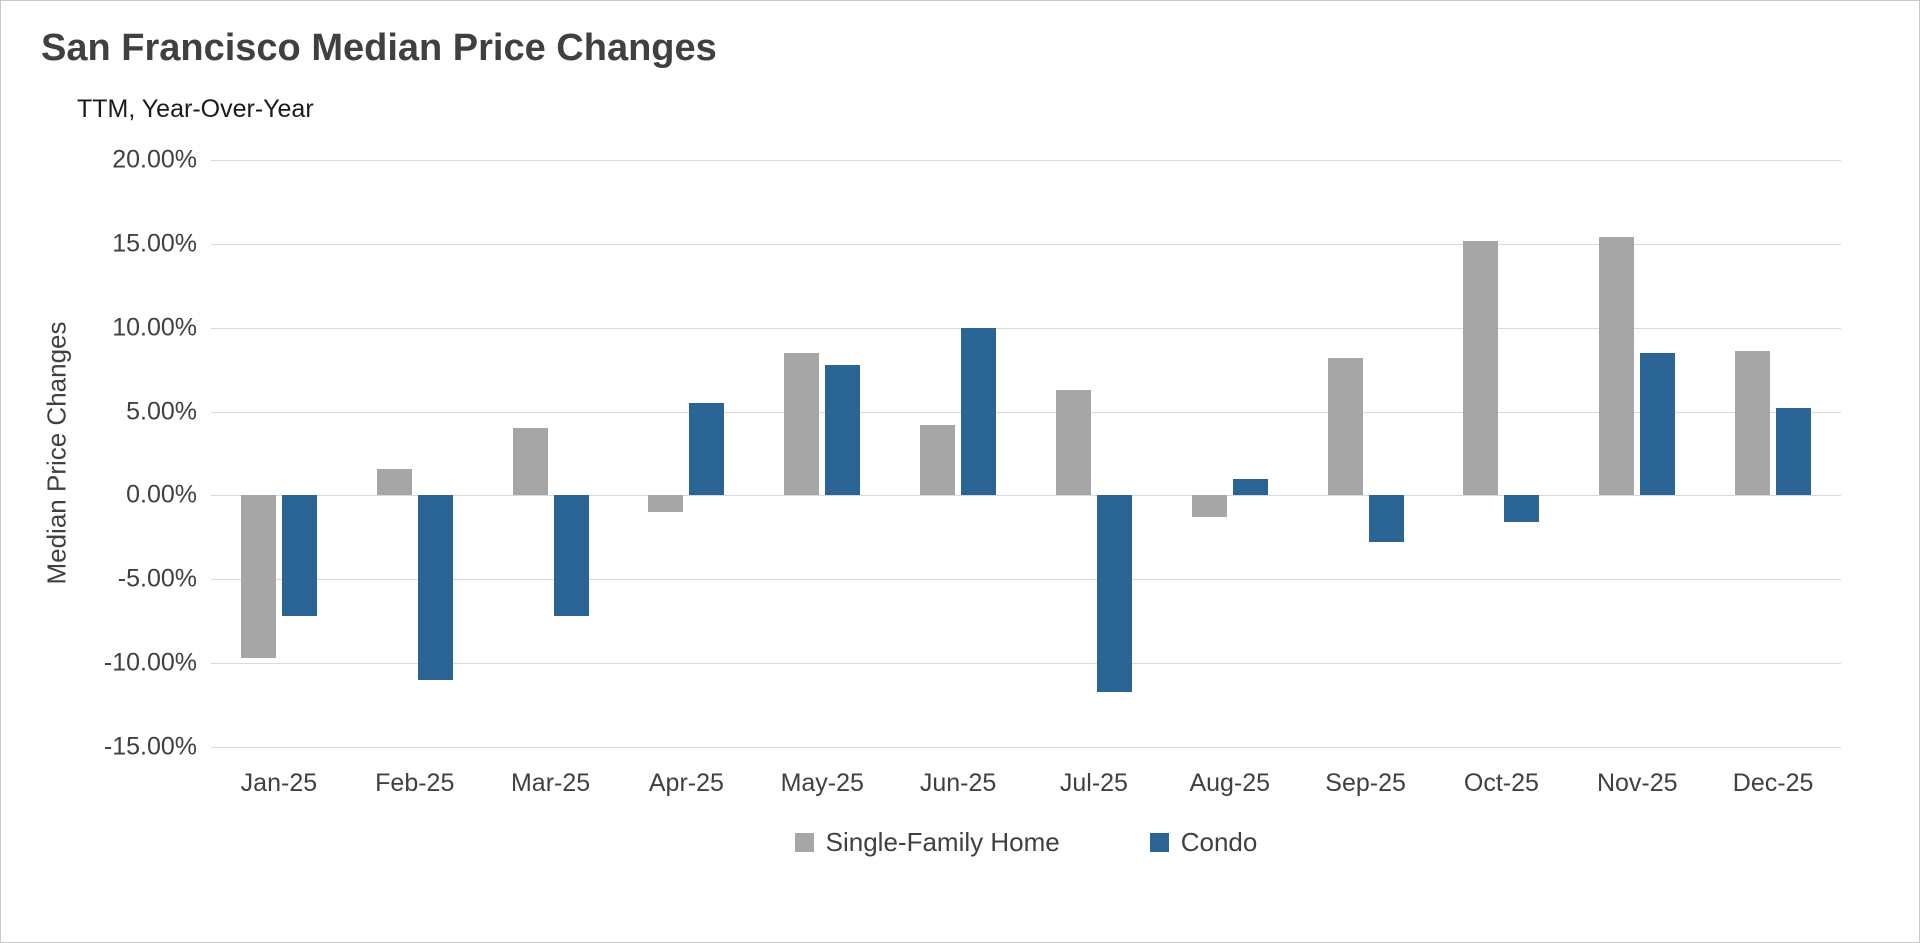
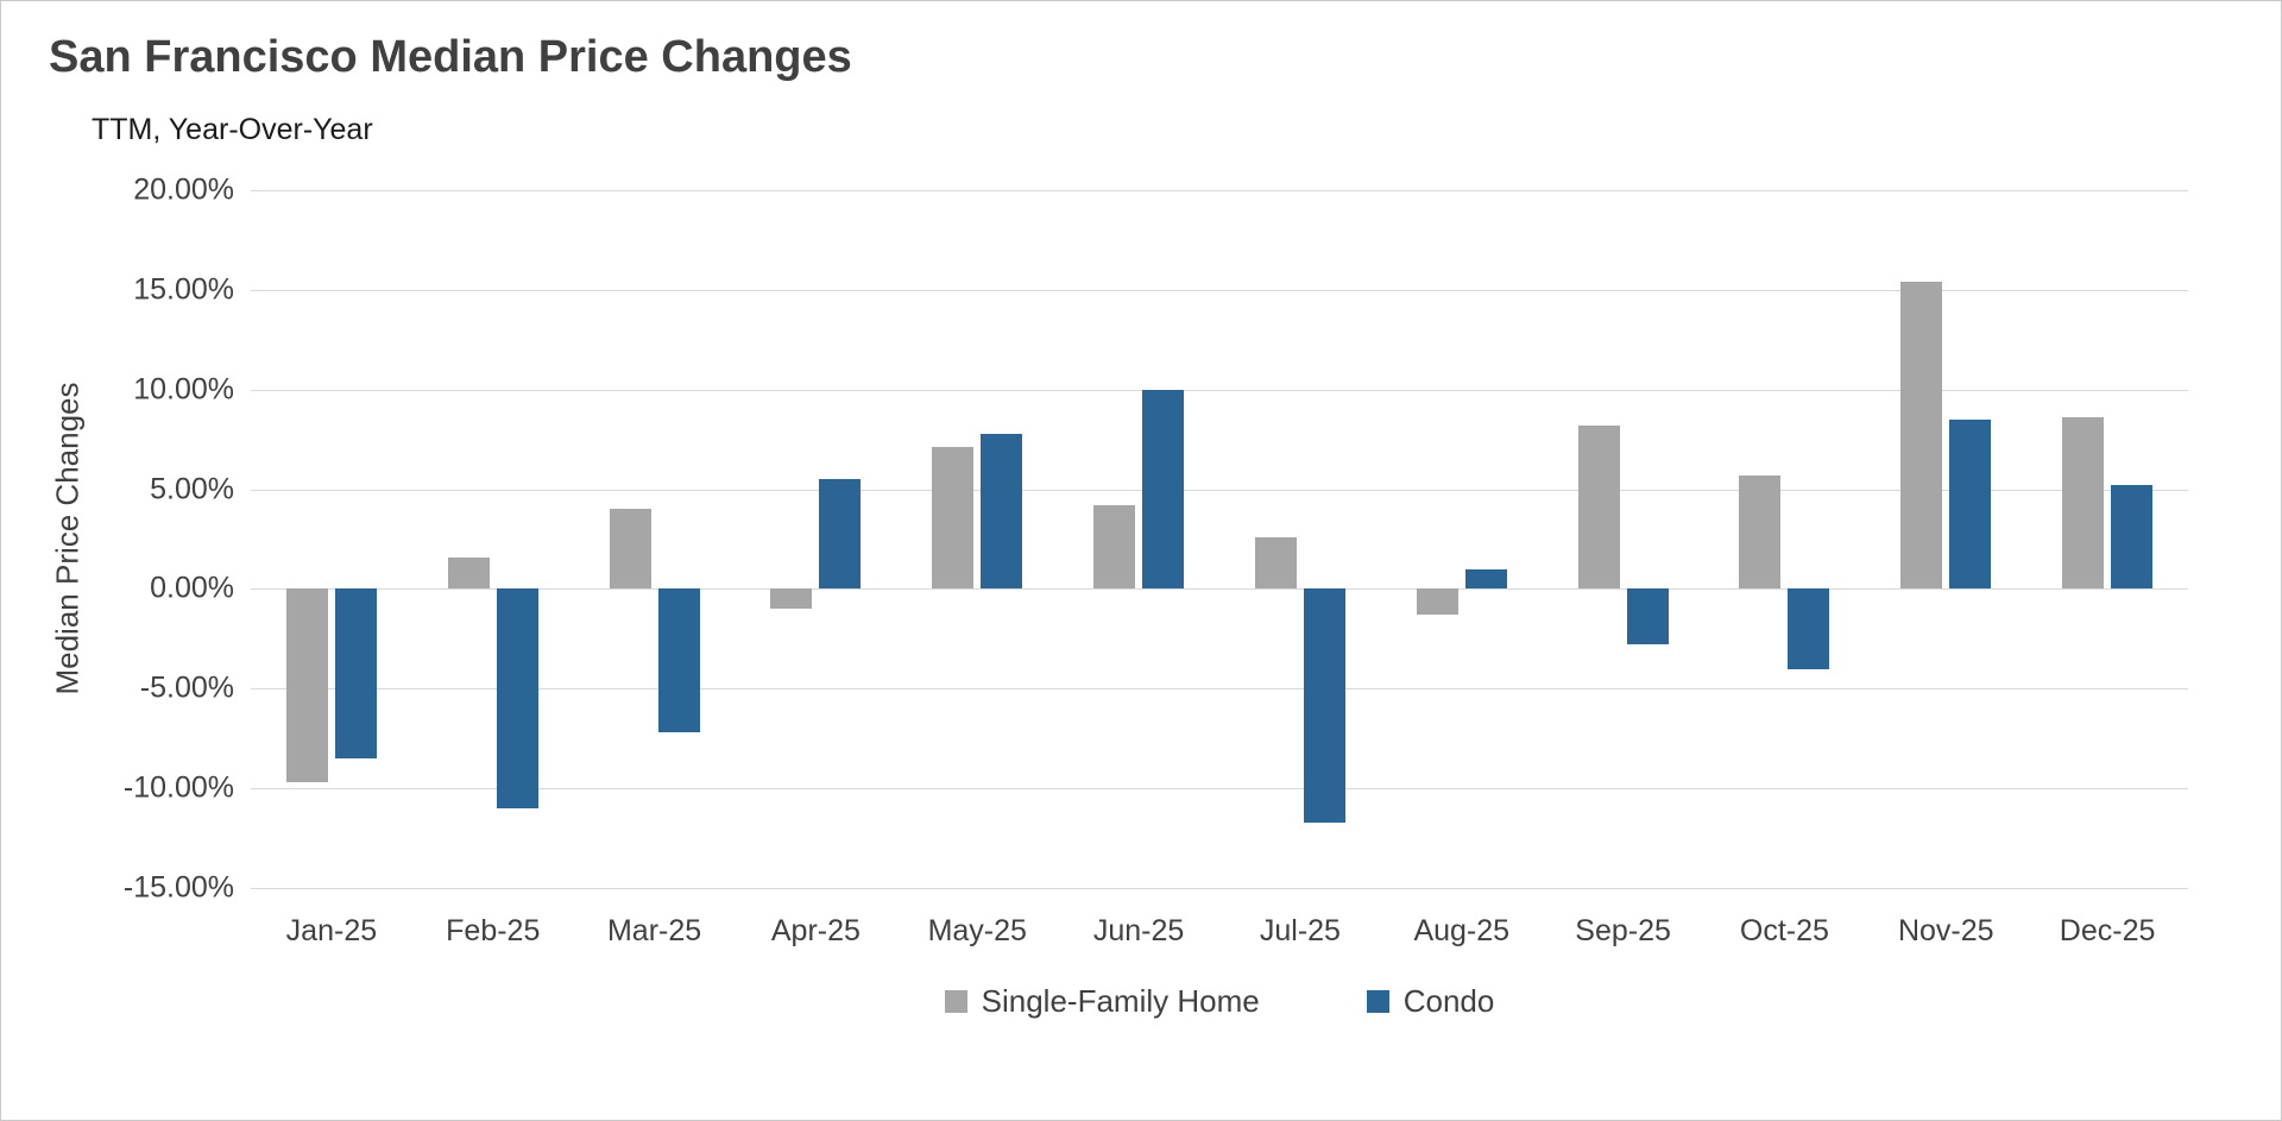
Condo/Jan-25: -7.2% -> -8.5%
Single-Family Home/May-25: 8.5% -> 7.1%
Single-Family Home/Jul-25: 6.3% -> 2.6%
Single-Family Home/Oct-25: 15.2% -> 5.7%
Condo/Oct-25: -1.6% -> -4.0%
